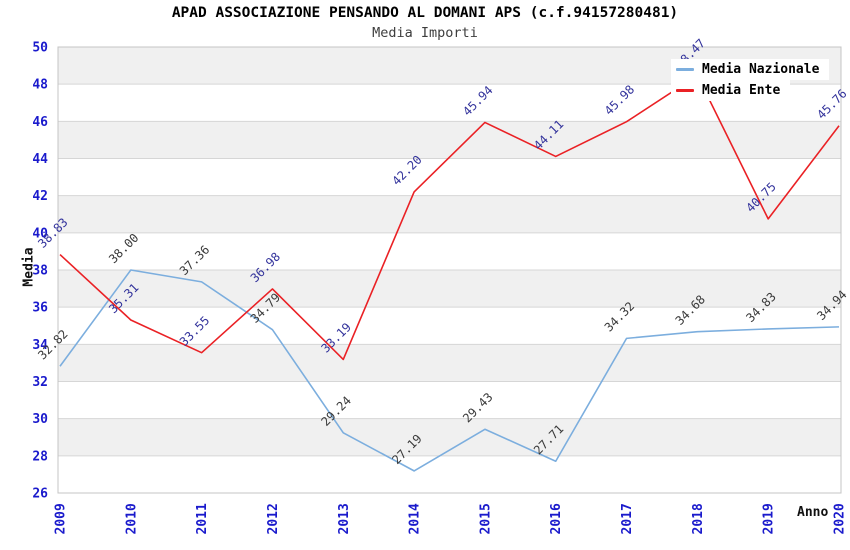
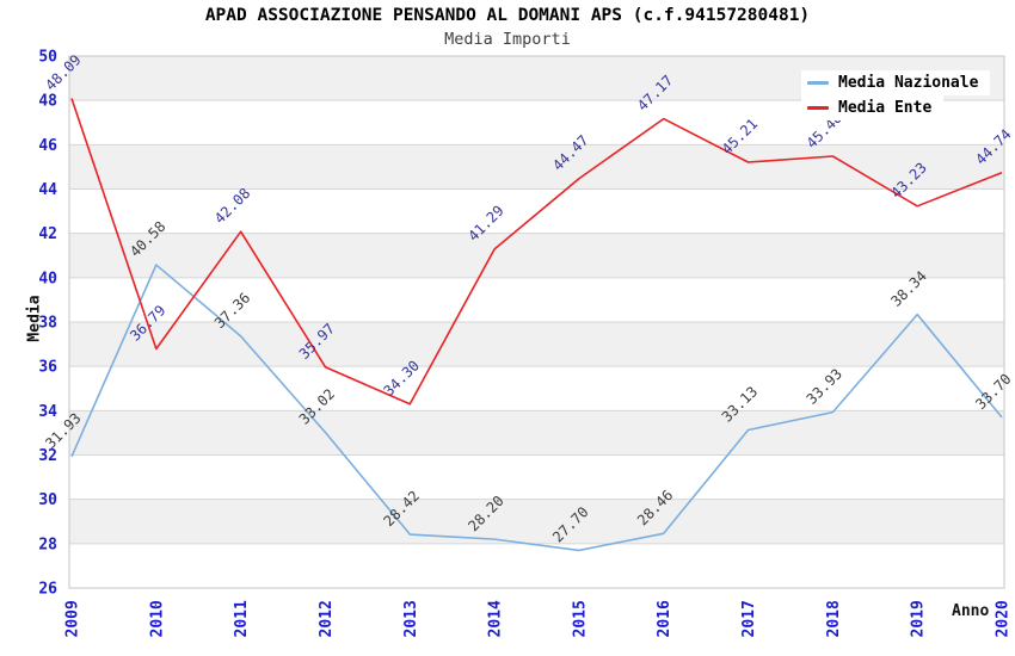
Media Nazionale/2009: 32.82 -> 31.93
Media Ente/2009: 38.83 -> 48.09
Media Nazionale/2010: 38.00 -> 40.58
Media Ente/2010: 35.31 -> 36.79
Media Ente/2011: 33.55 -> 42.08
Media Nazionale/2012: 34.79 -> 33.02
Media Ente/2012: 36.98 -> 35.97
Media Nazionale/2013: 29.24 -> 28.42
Media Ente/2013: 33.19 -> 34.30
Media Nazionale/2014: 27.19 -> 28.20
Media Ente/2014: 42.20 -> 41.29
Media Nazionale/2015: 29.43 -> 27.70
Media Ente/2015: 45.94 -> 44.47
Media Nazionale/2016: 27.71 -> 28.46
Media Ente/2016: 44.11 -> 47.17
Media Nazionale/2017: 34.32 -> 33.13
Media Ente/2017: 45.98 -> 45.21
Media Nazionale/2018: 34.68 -> 33.93
Media Ente/2018: 48.47 -> 45.48
Media Nazionale/2019: 34.83 -> 38.34
Media Ente/2019: 40.75 -> 43.23
Media Nazionale/2020: 34.94 -> 33.70
Media Ente/2020: 45.76 -> 44.74
